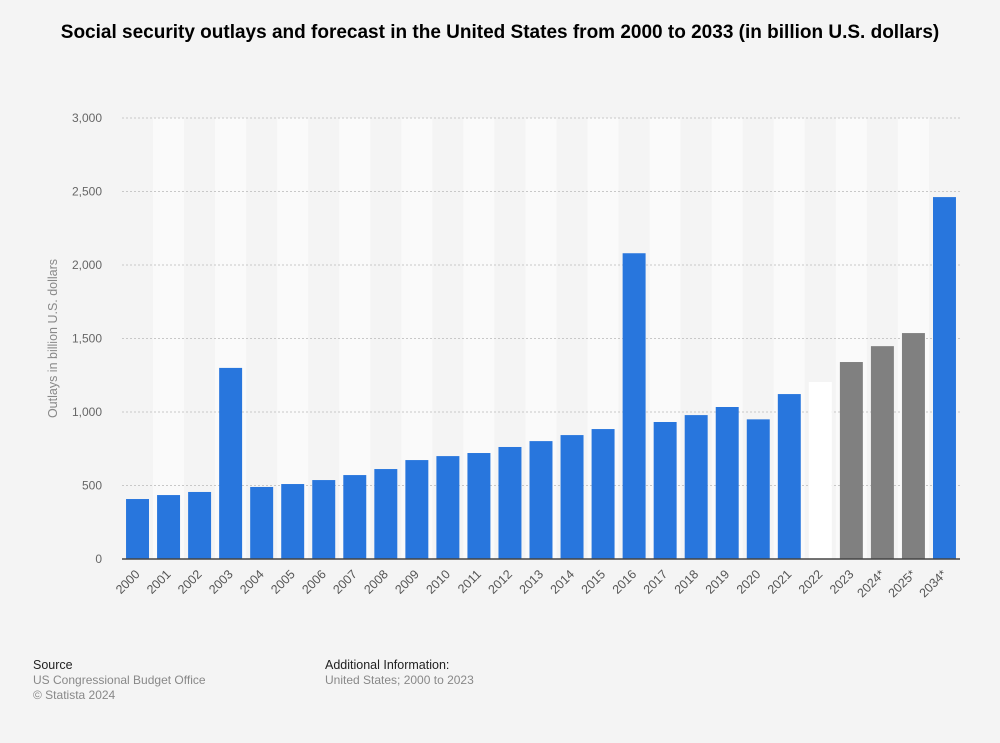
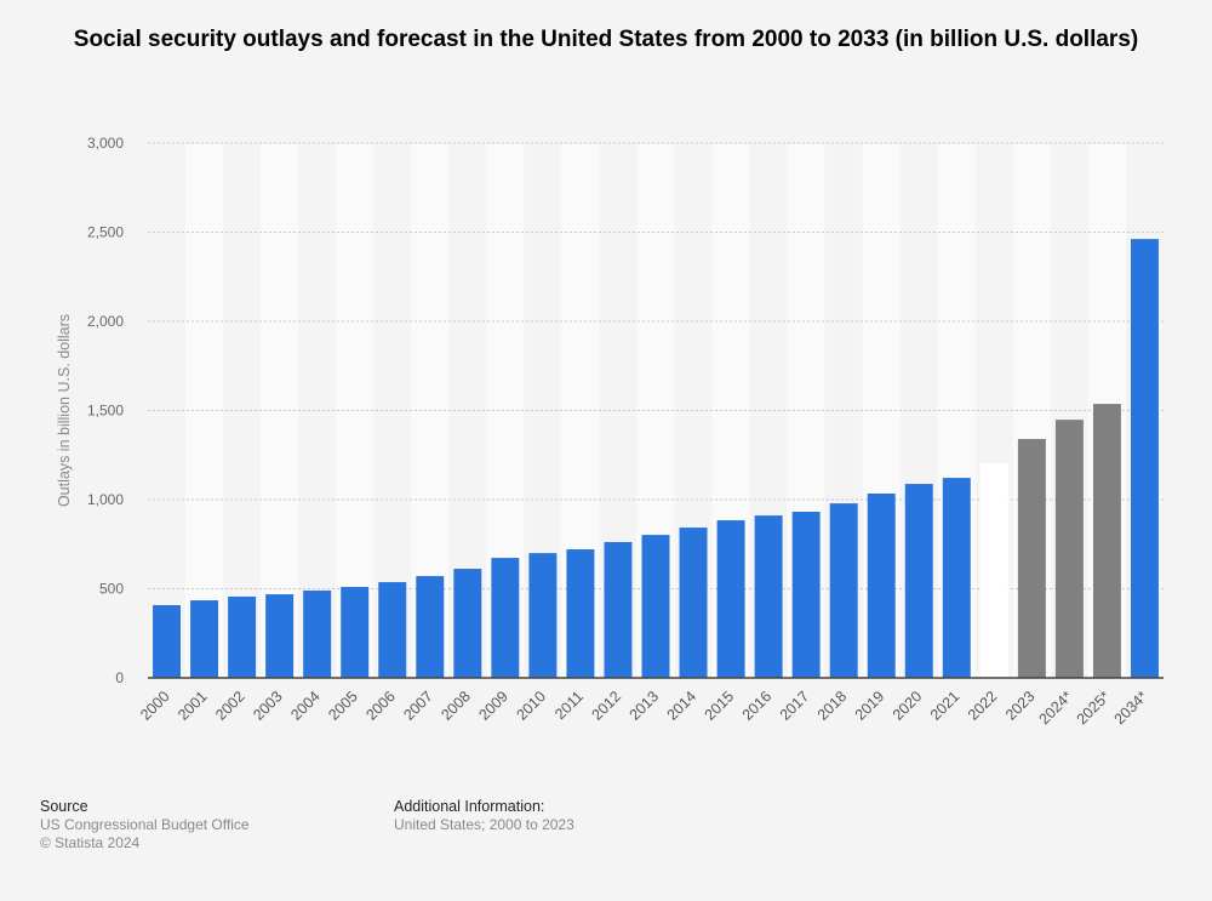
2003: 1300 -> 470
2016: 2080 -> 910
2020: 950 -> 1090
